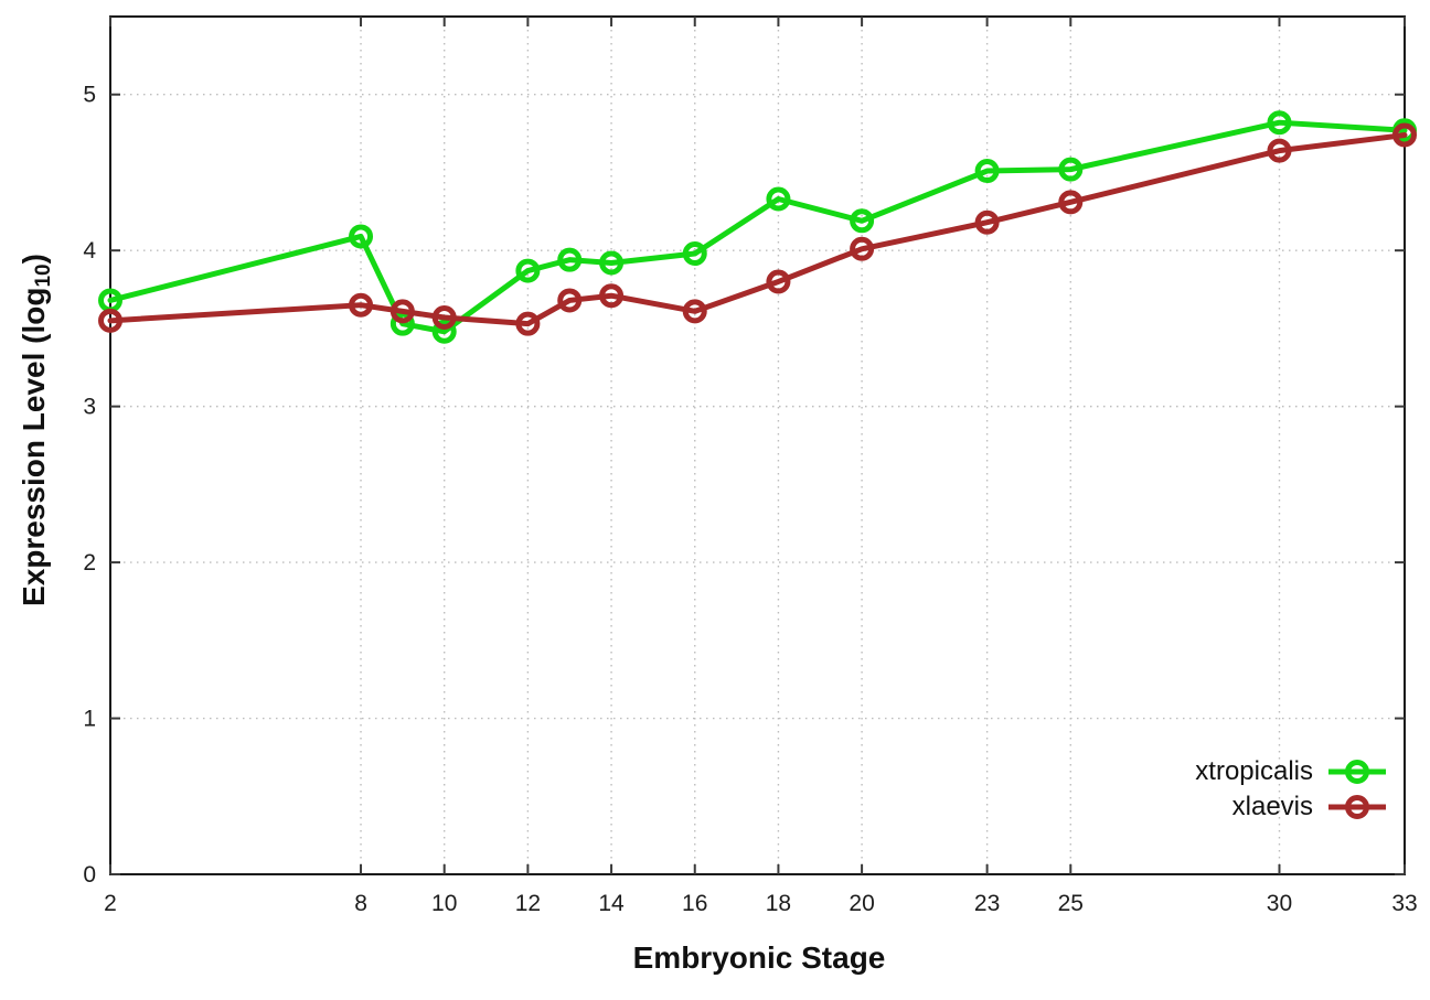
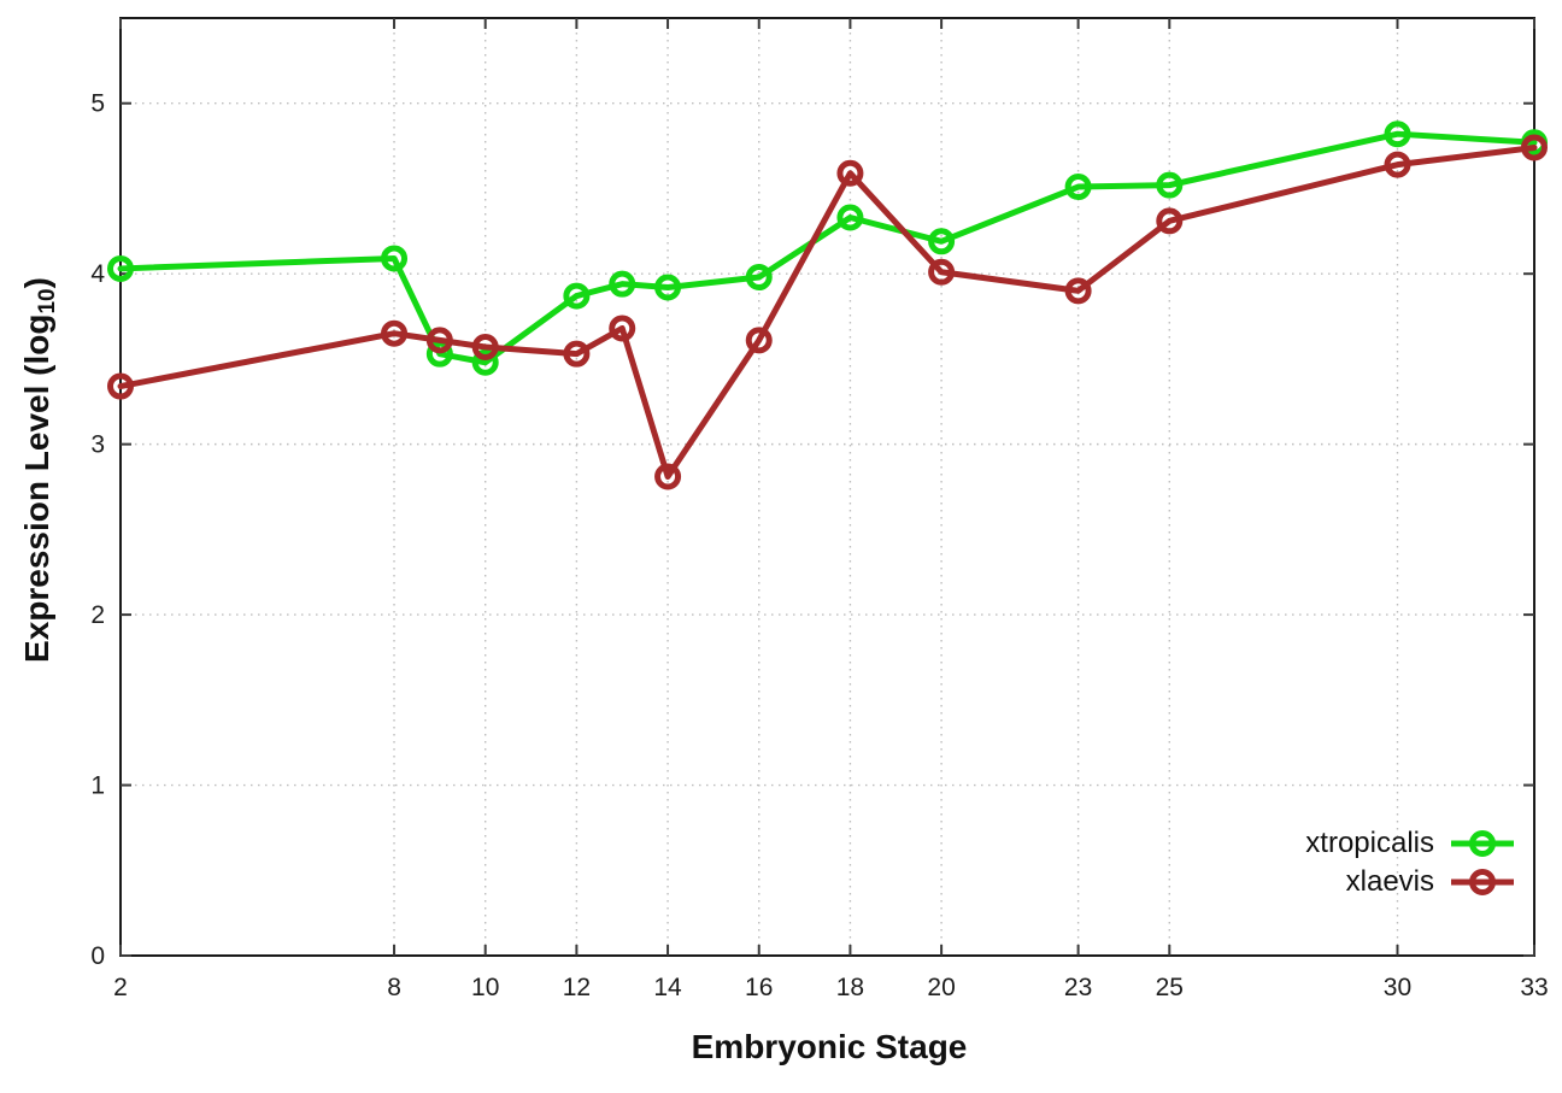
xtropicalis/2: 3.68 -> 4.03
xlaevis/2: 3.55 -> 3.34
xlaevis/14: 3.71 -> 2.81
xlaevis/18: 3.80 -> 4.59
xlaevis/23: 4.18 -> 3.90
